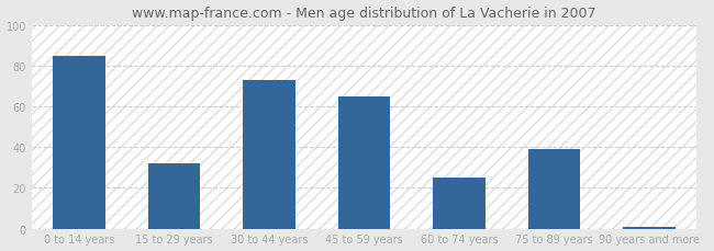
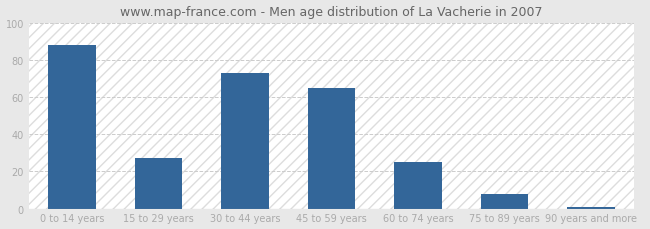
0 to 14 years: 85 -> 88
15 to 29 years: 32 -> 27
75 to 89 years: 39 -> 8
